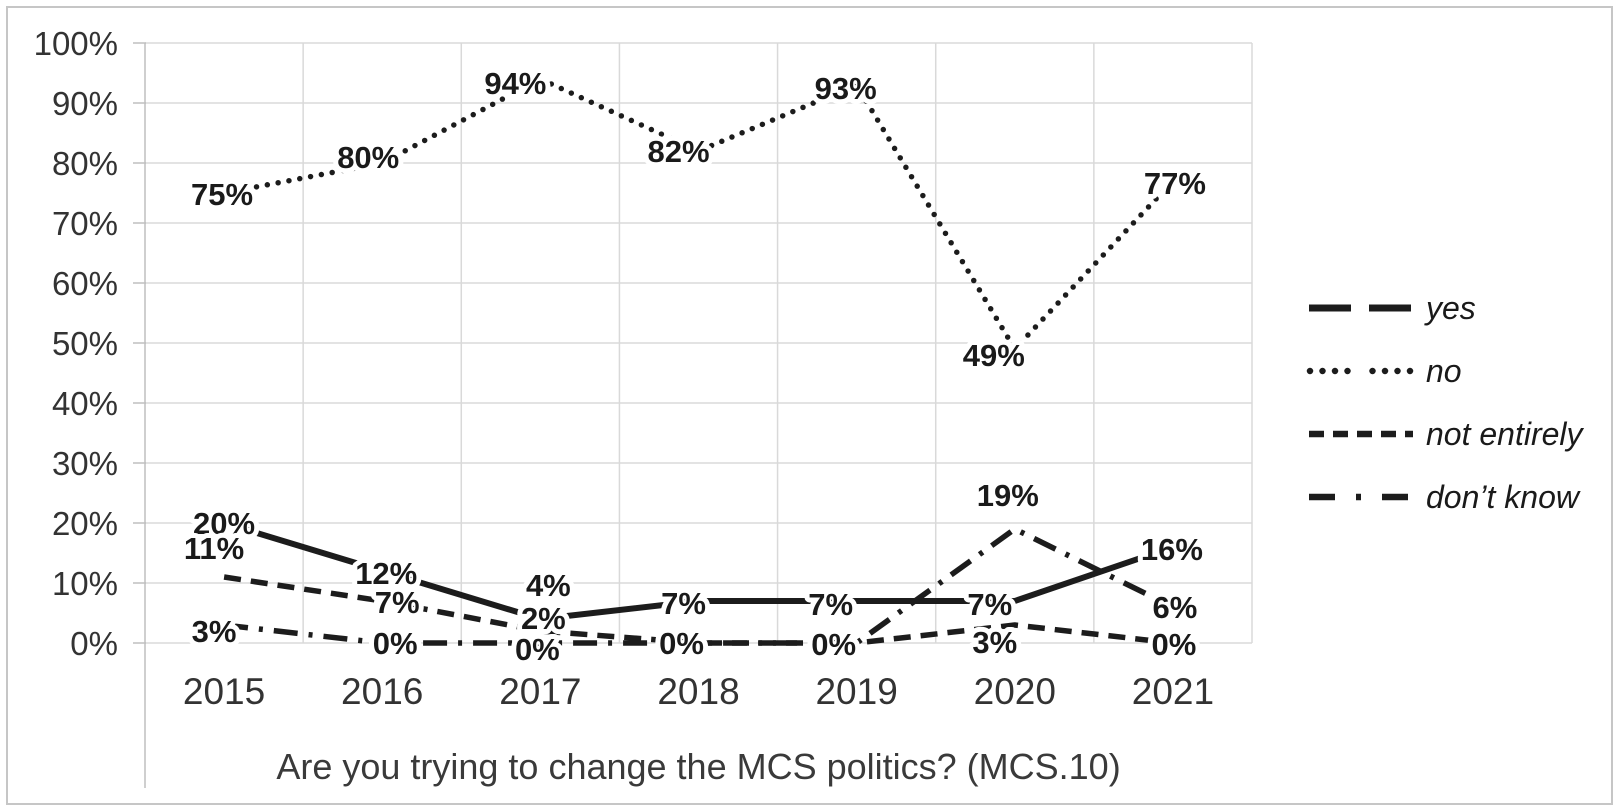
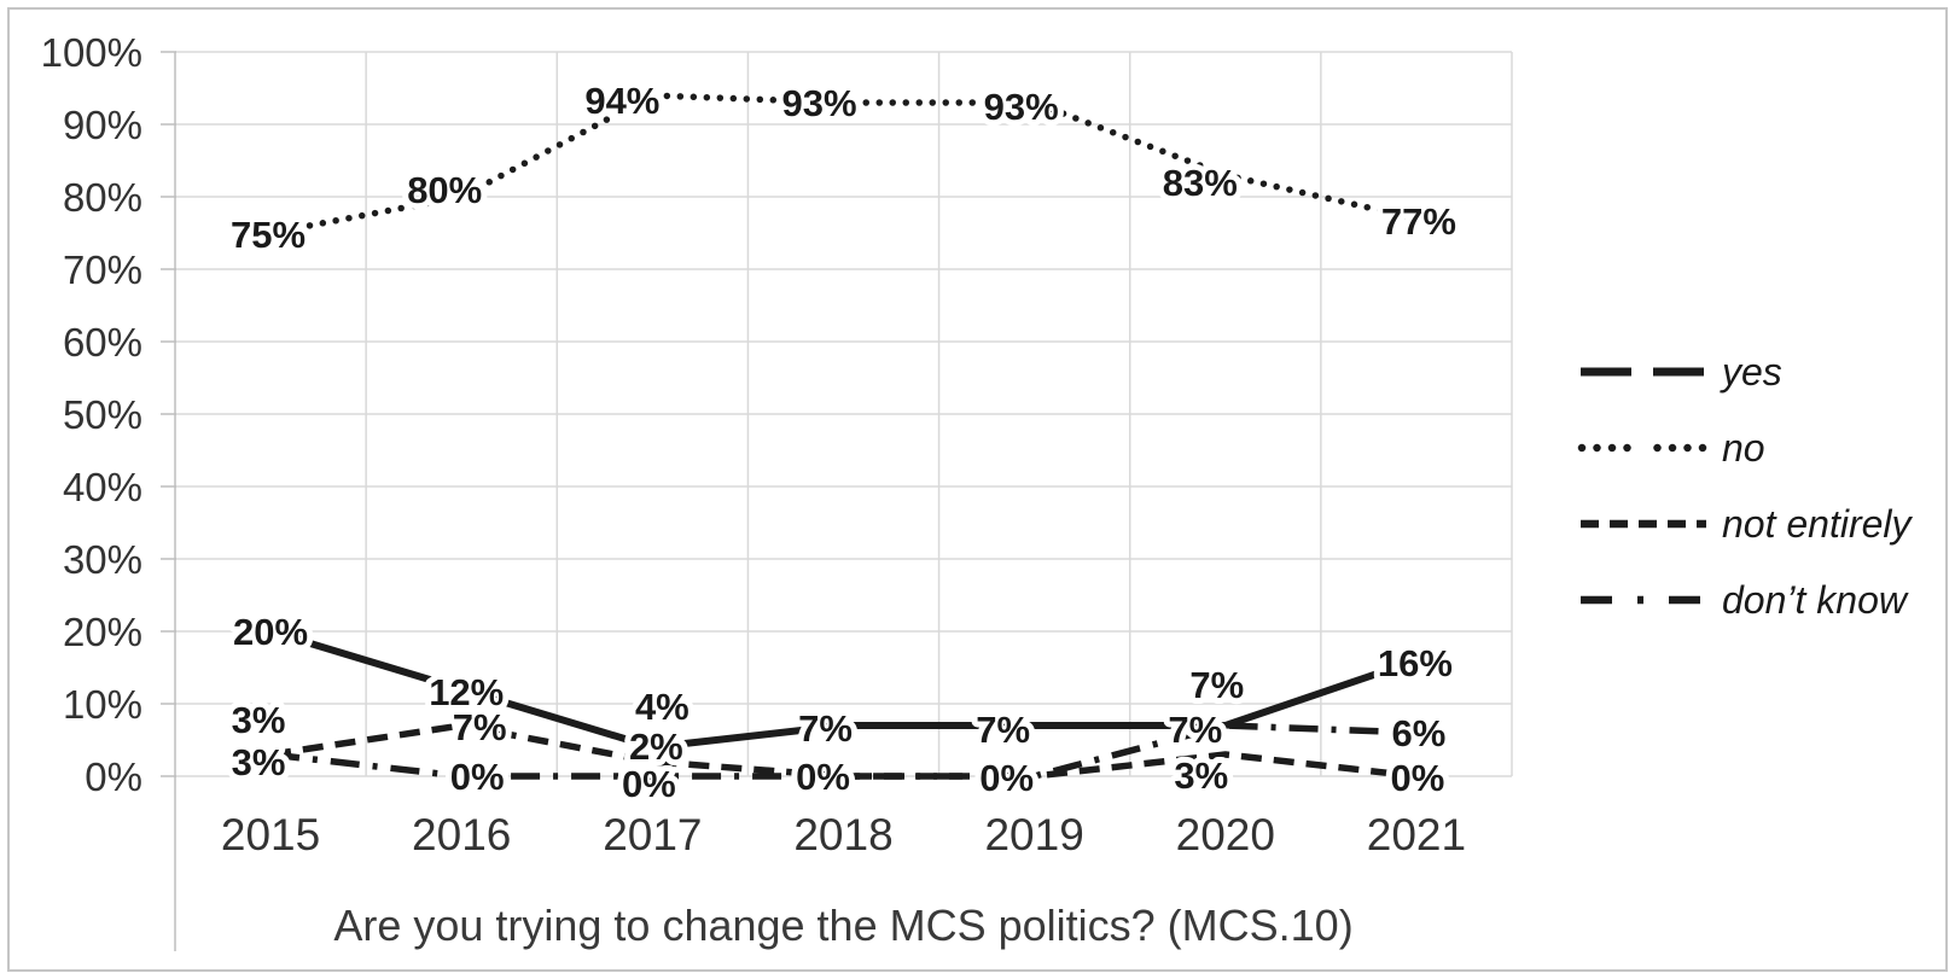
not entirely/2015: 11% -> 3%
no/2018: 82% -> 93%
no/2020: 49% -> 83%
don’t know/2020: 19% -> 7%
